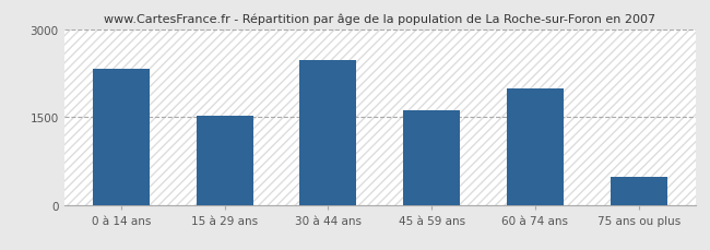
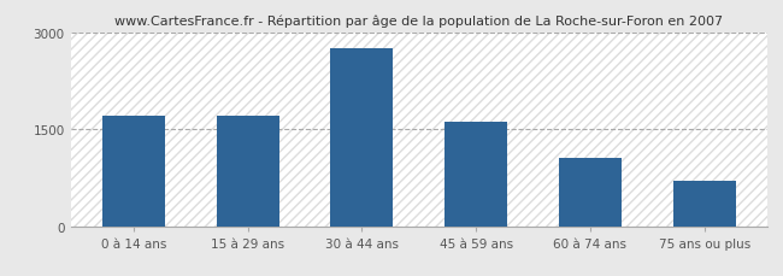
0 à 14 ans: 2320 -> 1710
15 à 29 ans: 1520 -> 1700
30 à 44 ans: 2480 -> 2750
60 à 74 ans: 1980 -> 1050
75 ans ou plus: 480 -> 700
